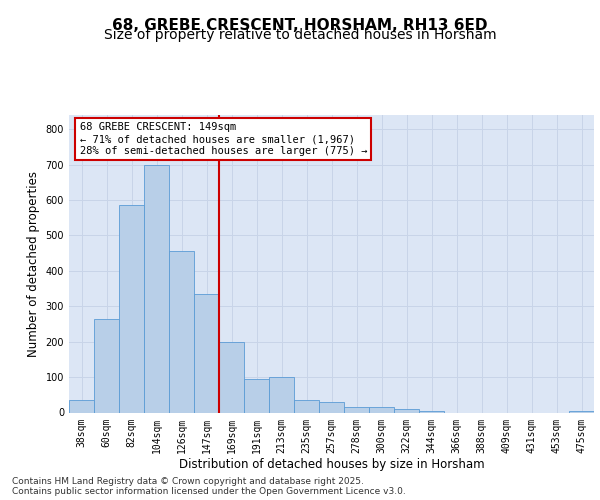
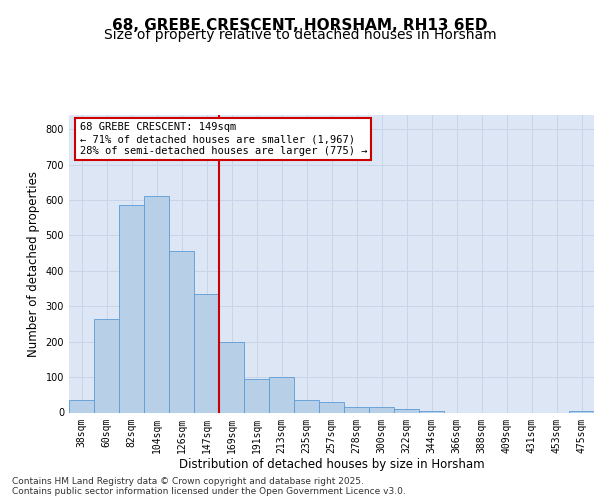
104sqm: 700 -> 610
